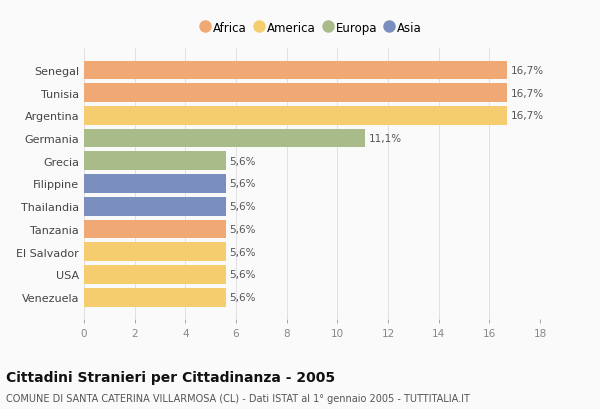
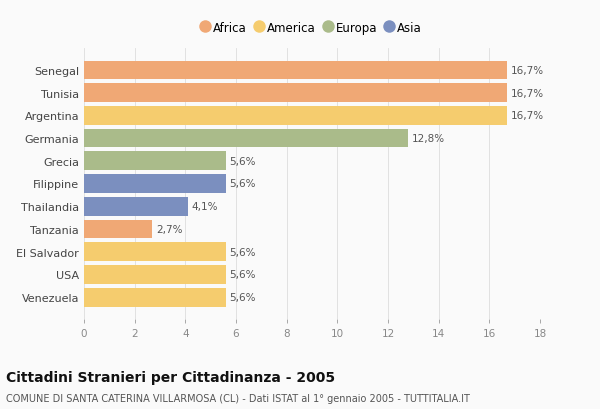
Germania: 11,1% -> 12,8%
Thailandia: 5,6% -> 4,1%
Tanzania: 5,6% -> 2,7%
